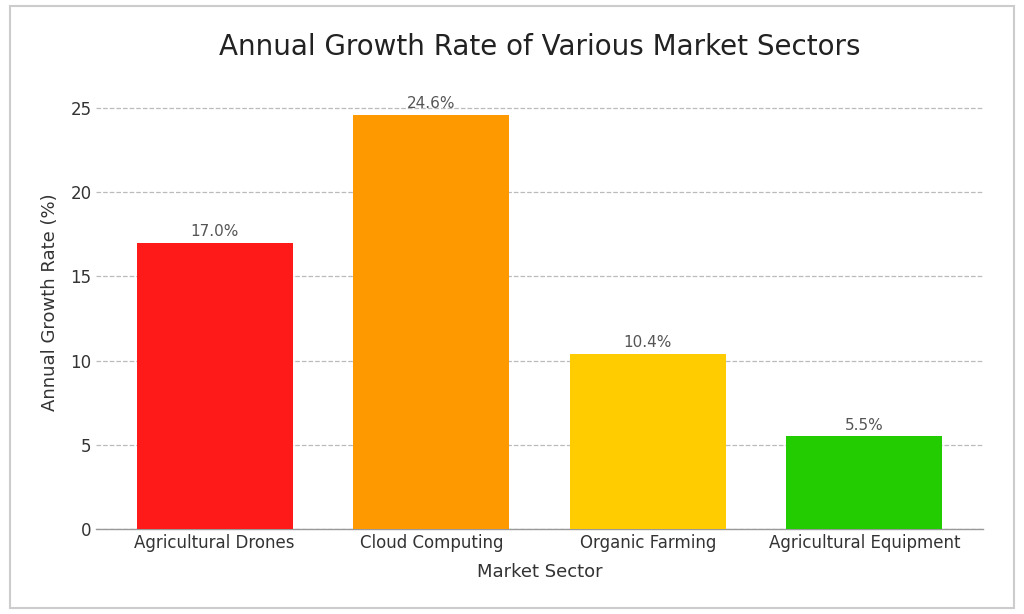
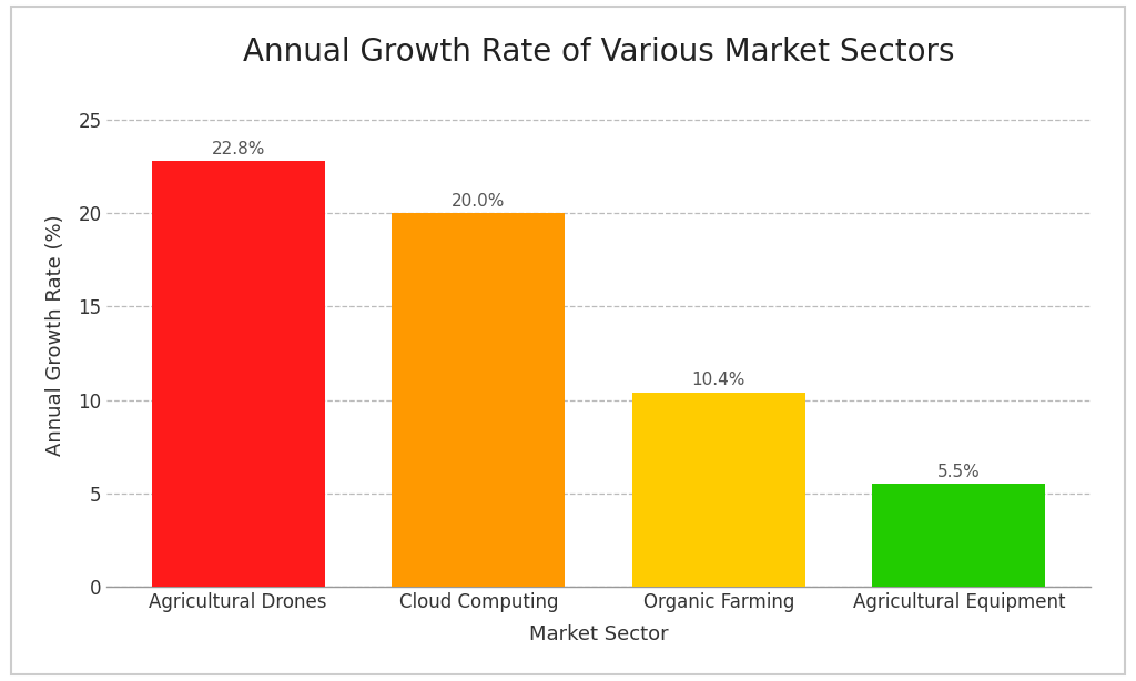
Agricultural Drones: 17.0% -> 22.8%
Cloud Computing: 24.6% -> 20.0%
